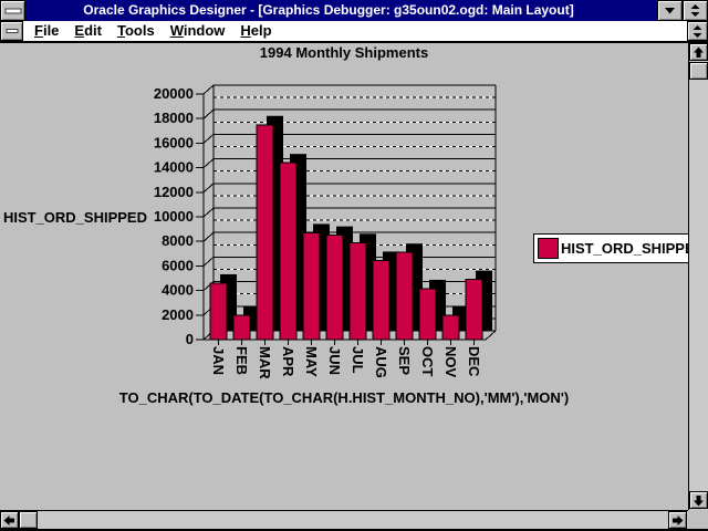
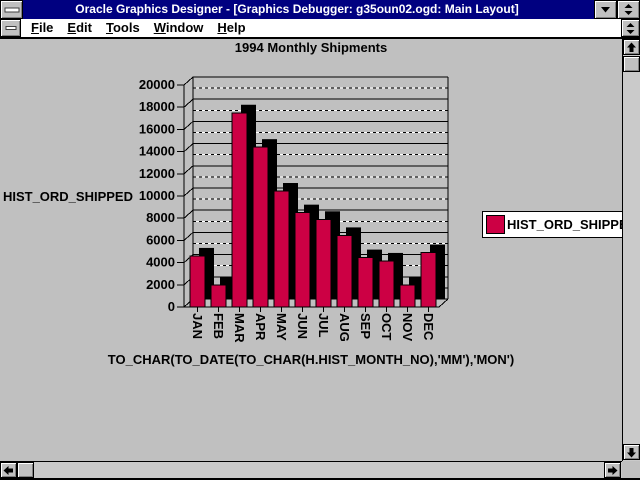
MAY: 8700 -> 10400
SEP: 7100 -> 4400
